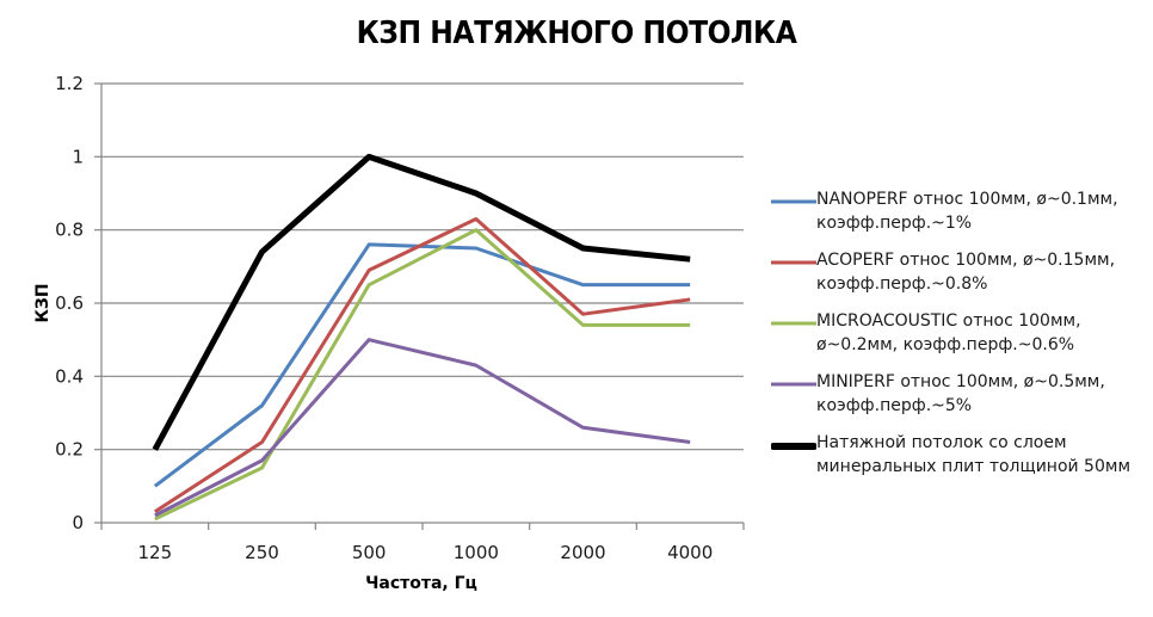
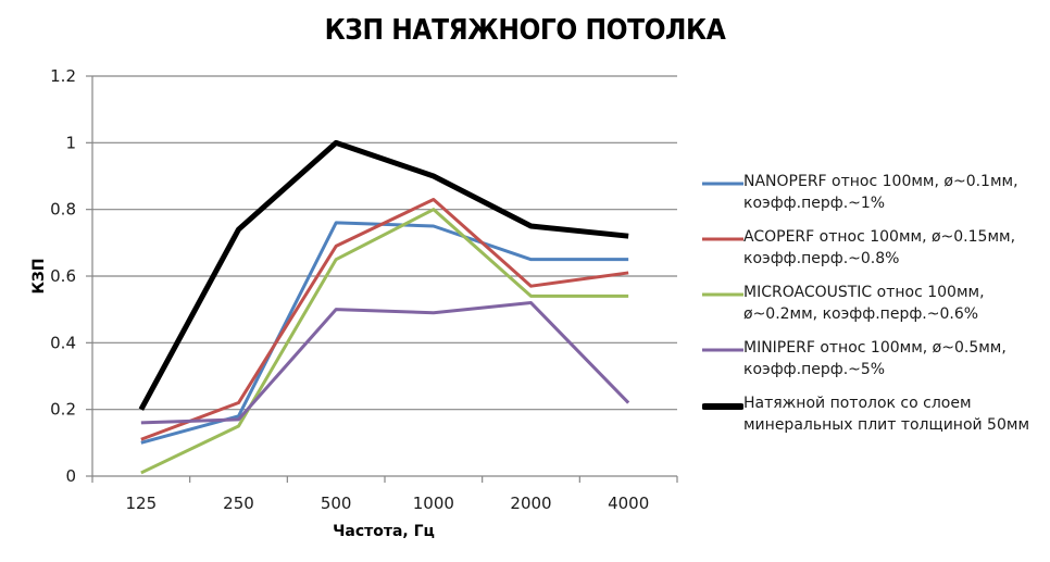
ACOPERF относ 100мм, ø~0.15мм, коэфф.перф.~0.8%/125: 0.03 -> 0.11
MINIPERF относ 100мм, ø~0.5мм, коэфф.перф.~5%/125: 0.02 -> 0.16
NANOPERF относ 100мм, ø~0.1мм, коэфф.перф.~1%/250: 0.32 -> 0.18
MINIPERF относ 100мм, ø~0.5мм, коэфф.перф.~5%/1000: 0.43 -> 0.49
MINIPERF относ 100мм, ø~0.5мм, коэфф.перф.~5%/2000: 0.26 -> 0.52
